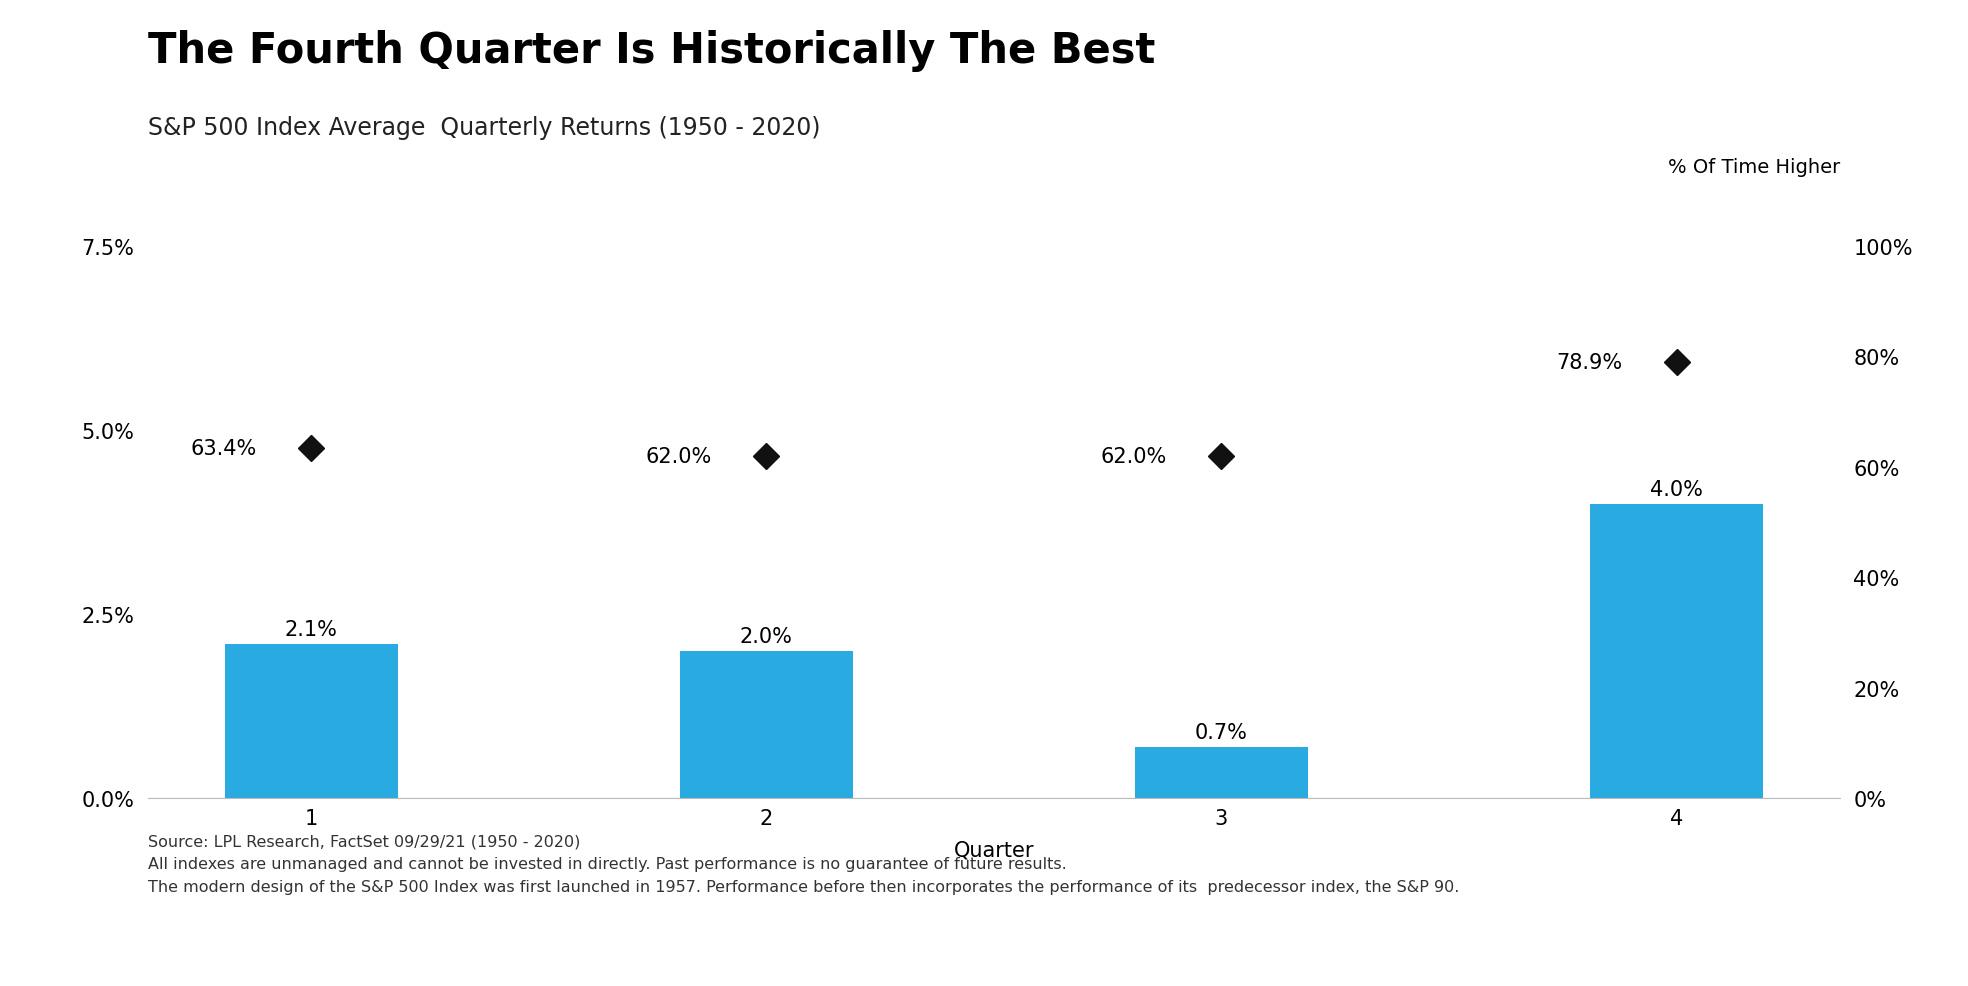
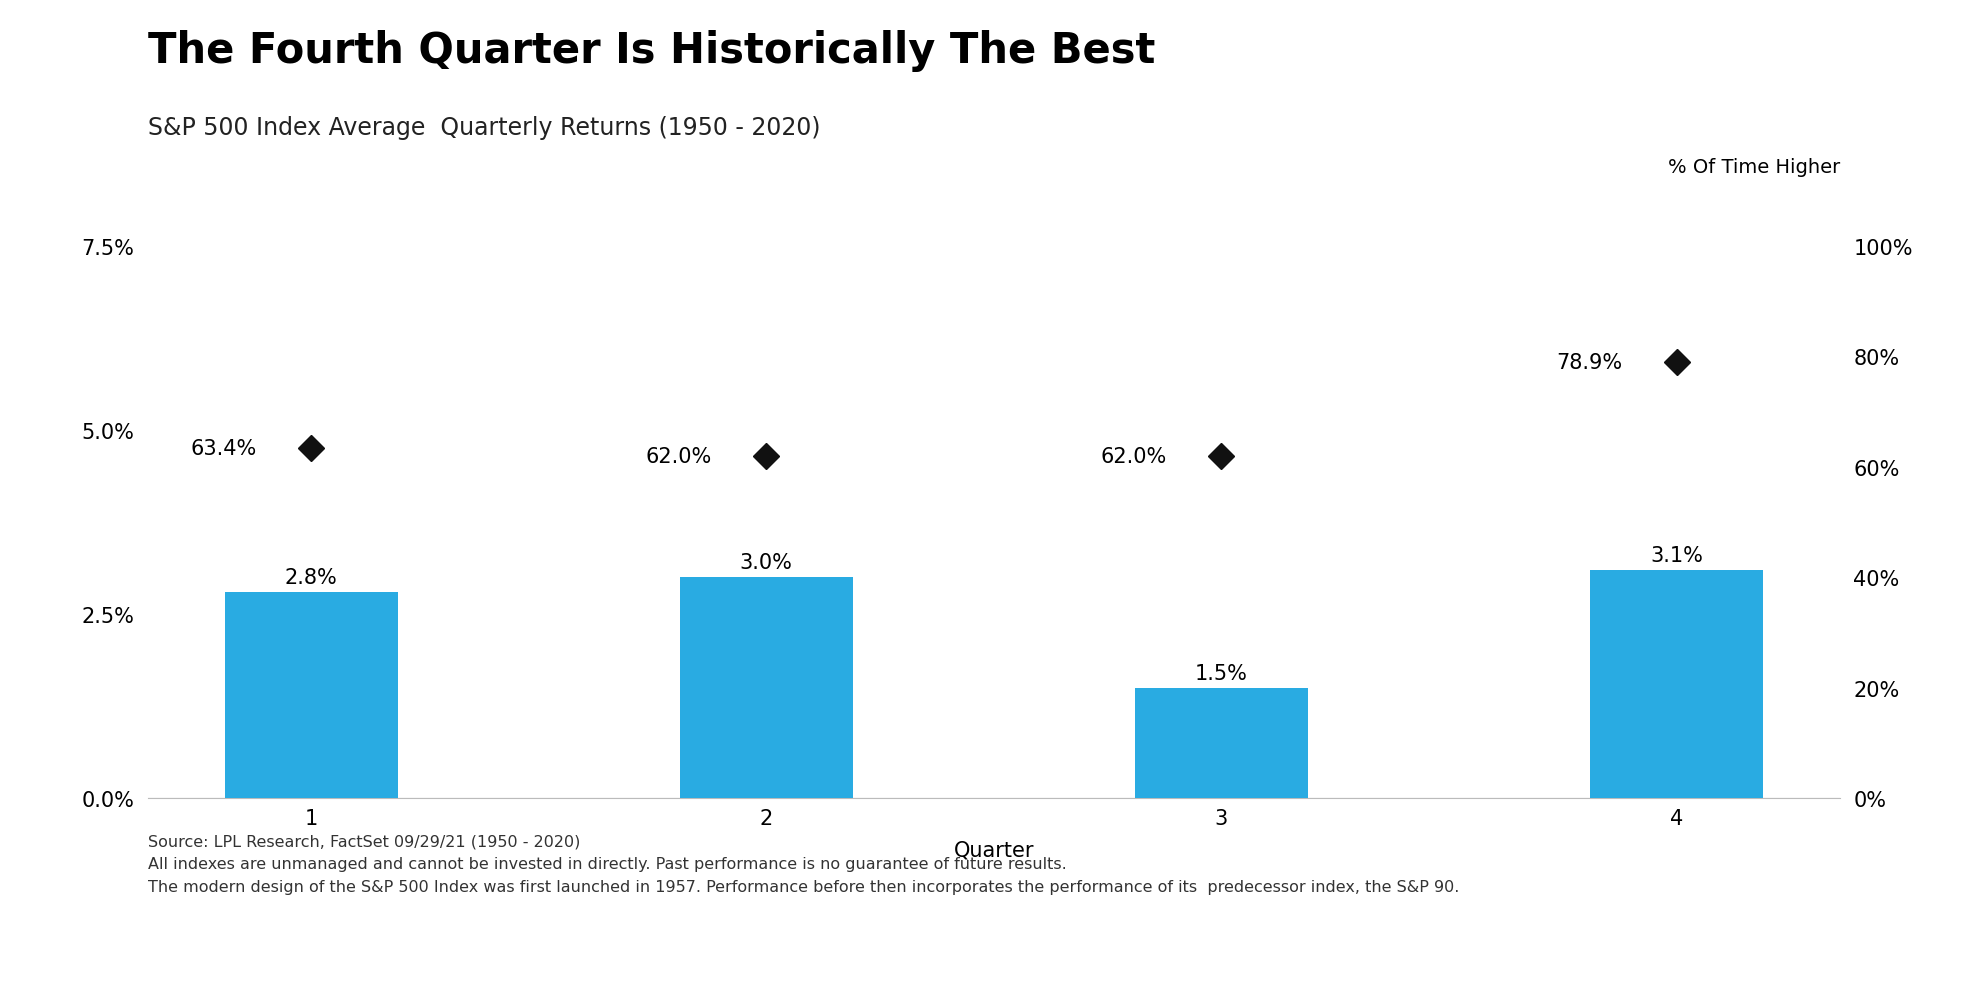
1: 2.1% -> 2.8%
2: 2.0% -> 3.0%
3: 0.7% -> 1.5%
4: 4.0% -> 3.1%
